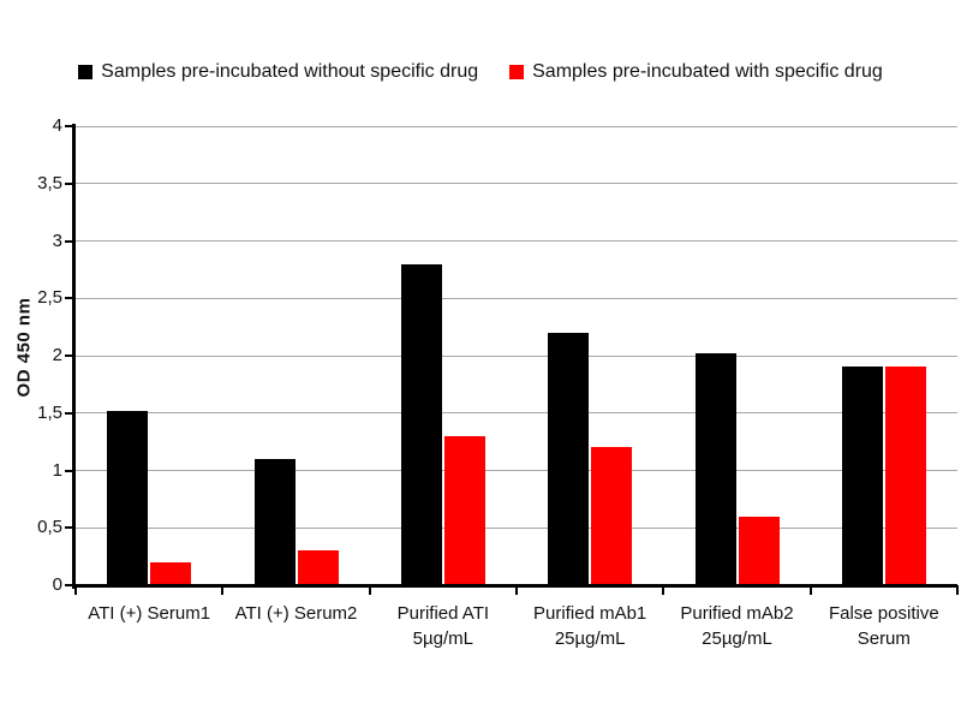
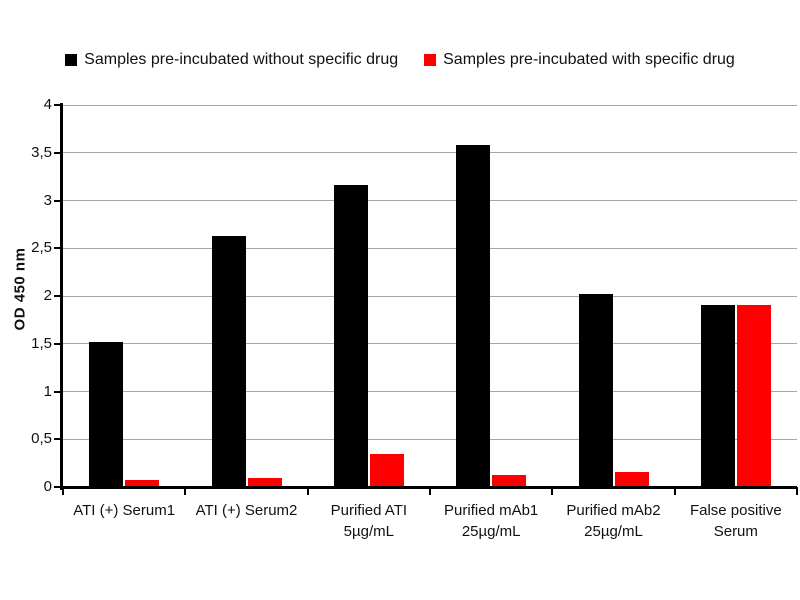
Samples pre-incubated with specific drug/ATI (+) Serum1: 0.2 -> 0.1
Samples pre-incubated without specific drug/ATI (+) Serum2: 1.1 -> 2.6
Samples pre-incubated with specific drug/ATI (+) Serum2: 0.3 -> 0.1
Samples pre-incubated without specific drug/Purified ATI 5µg/mL: 2.8 -> 3.2
Samples pre-incubated with specific drug/Purified ATI 5µg/mL: 1.3 -> 0.3
Samples pre-incubated without specific drug/Purified mAb1 25µg/mL: 2.2 -> 3.6
Samples pre-incubated with specific drug/Purified mAb1 25µg/mL: 1.2 -> 0.1
Samples pre-incubated with specific drug/Purified mAb2 25µg/mL: 0.6 -> 0.2
